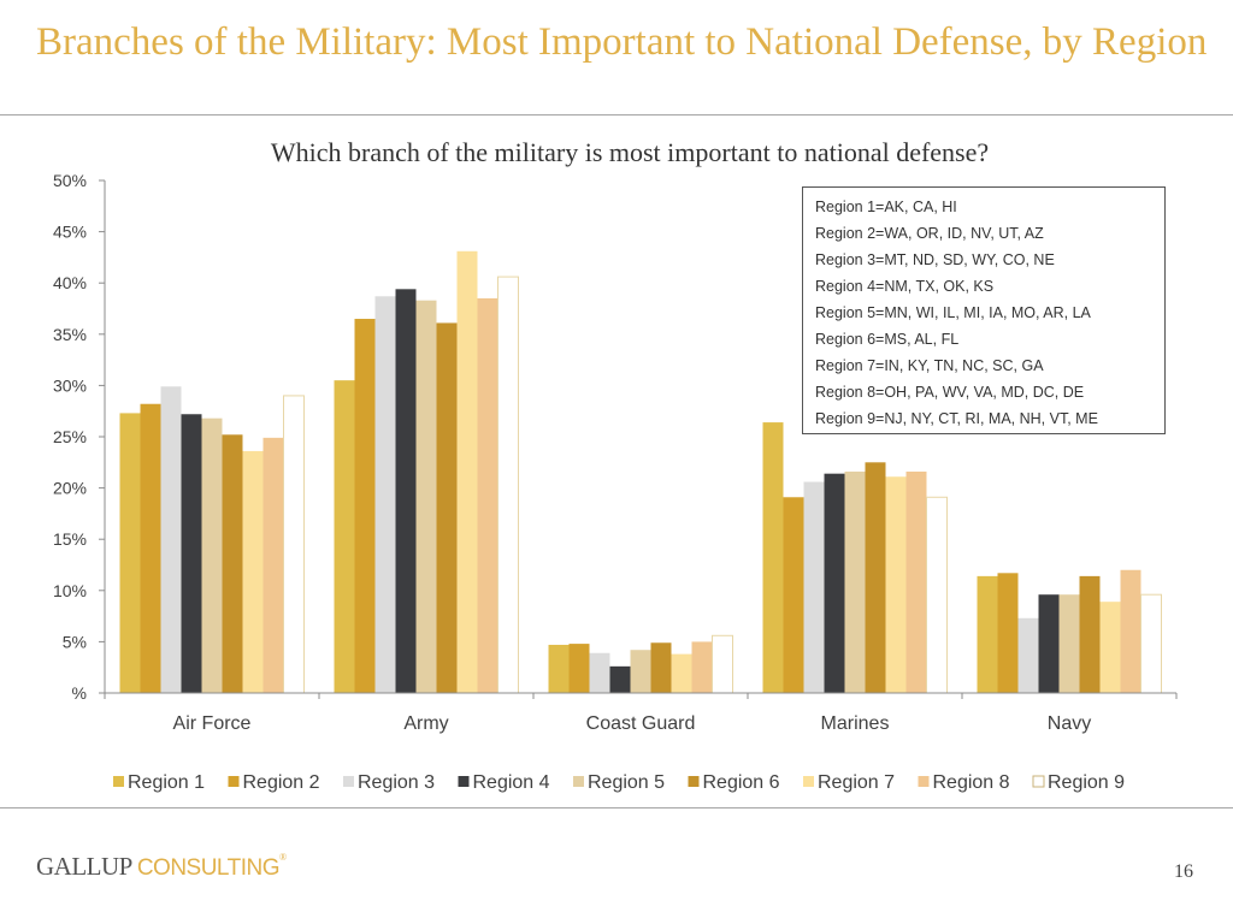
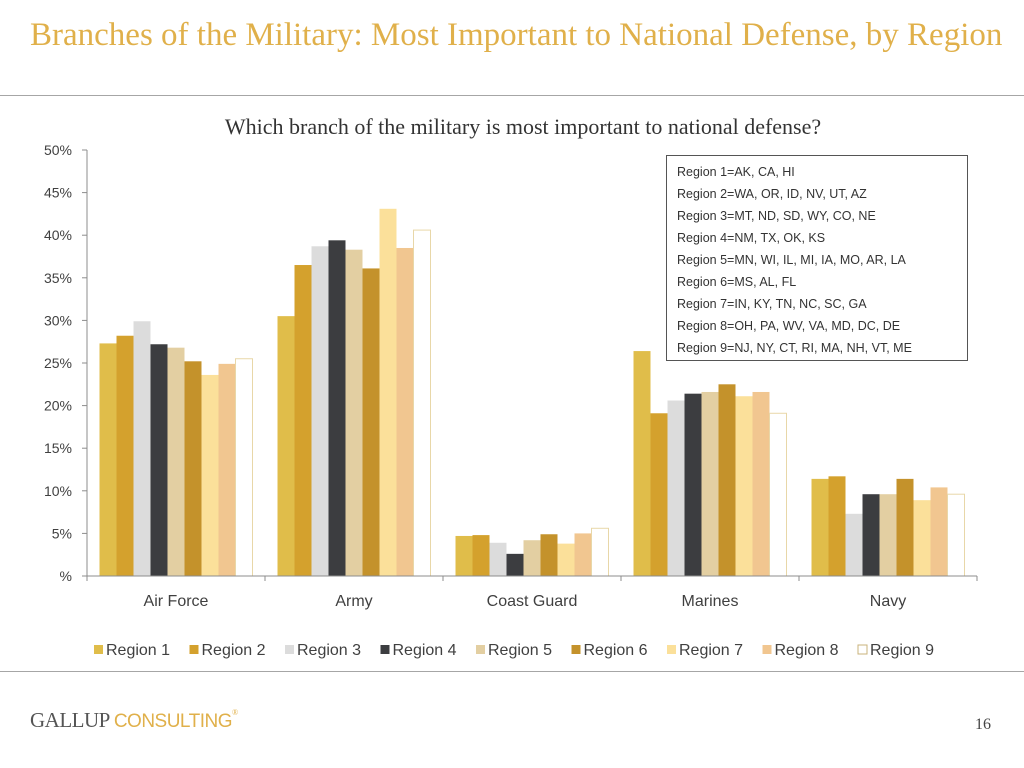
Region 9/Air Force: 29% -> 26%
Region 8/Navy: 12% -> 10%
